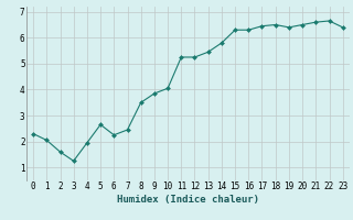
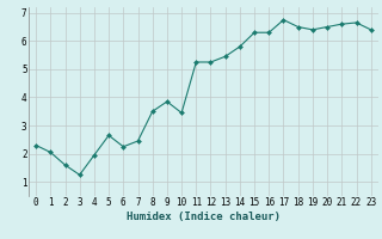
10: 4.05 -> 3.45
17: 6.45 -> 6.75
